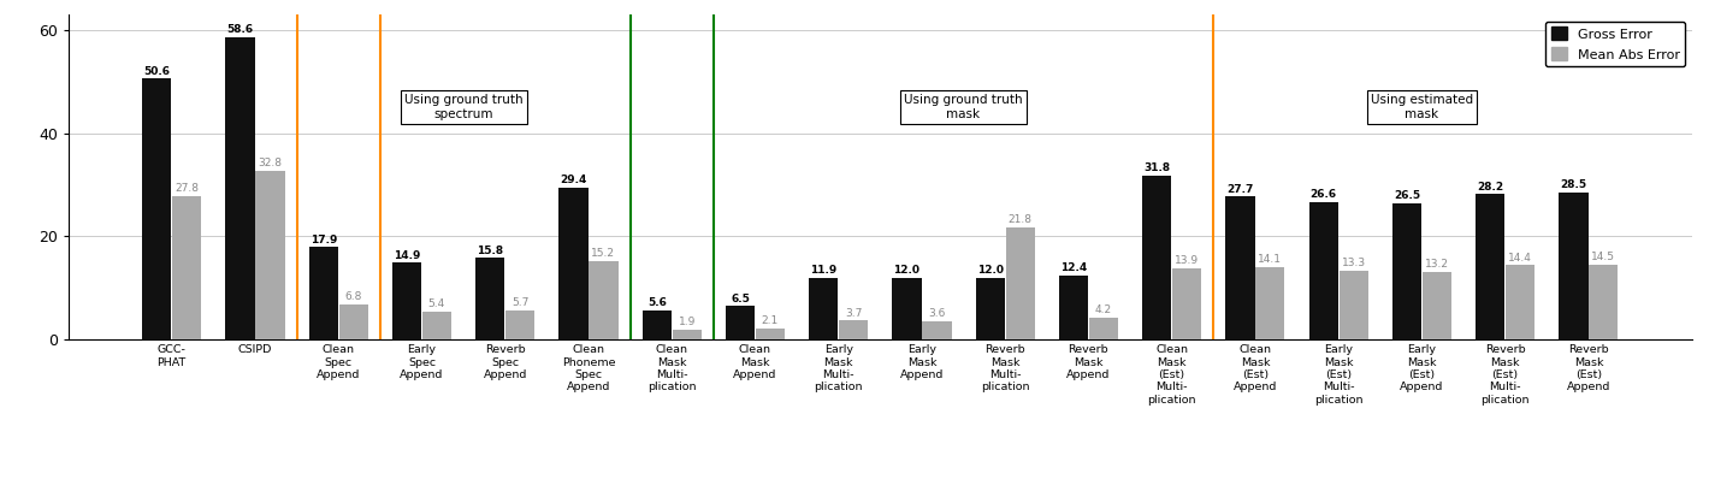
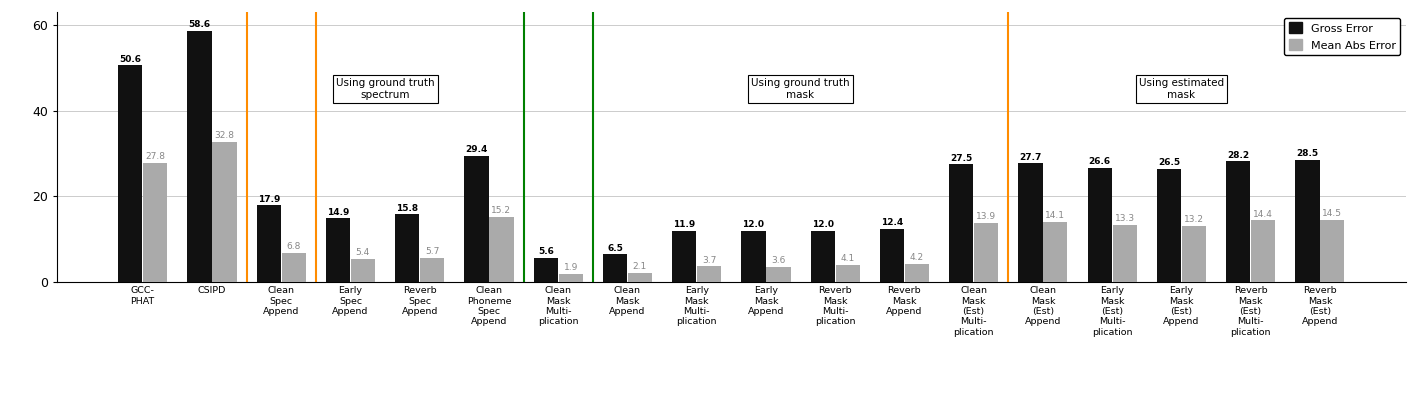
Mean Abs Error/Reverb Mask Multi- plication: 21.8 -> 4.1
Gross Error/Clean Mask (Est) Multi- plication: 31.8 -> 27.5
